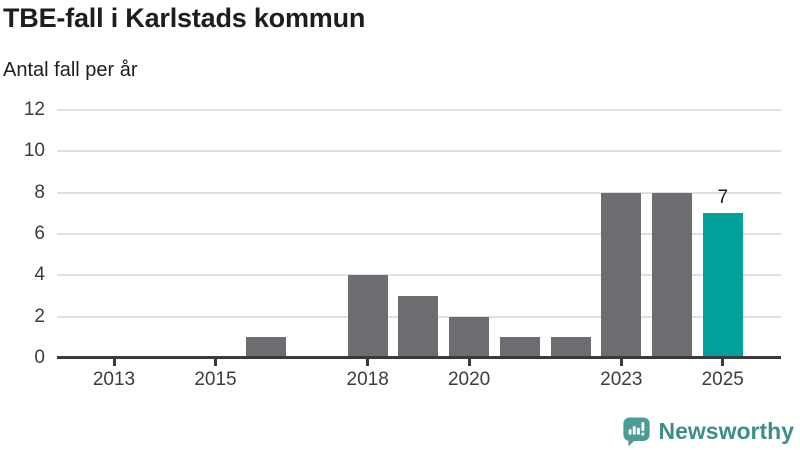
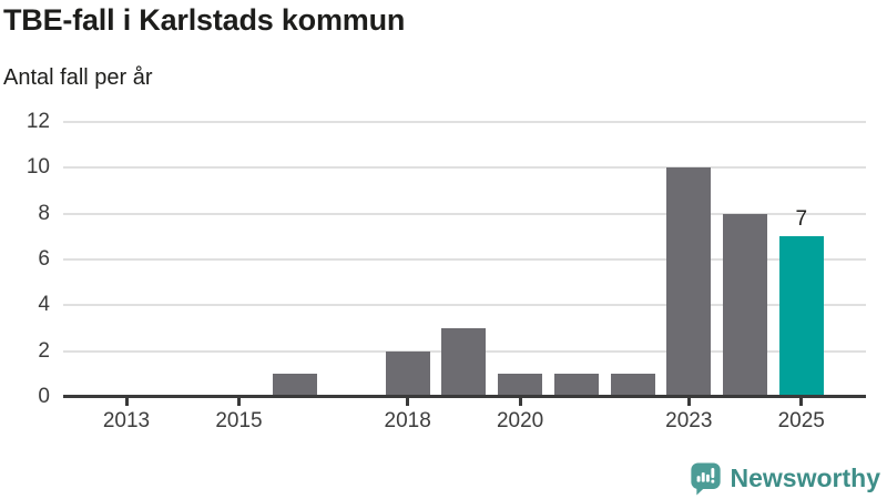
2018: 4 -> 2
2020: 2 -> 1
2023: 8 -> 10
